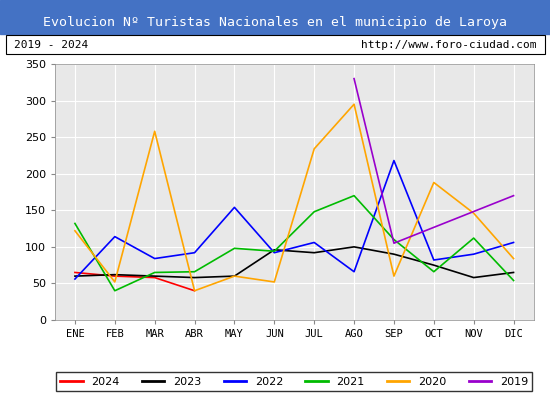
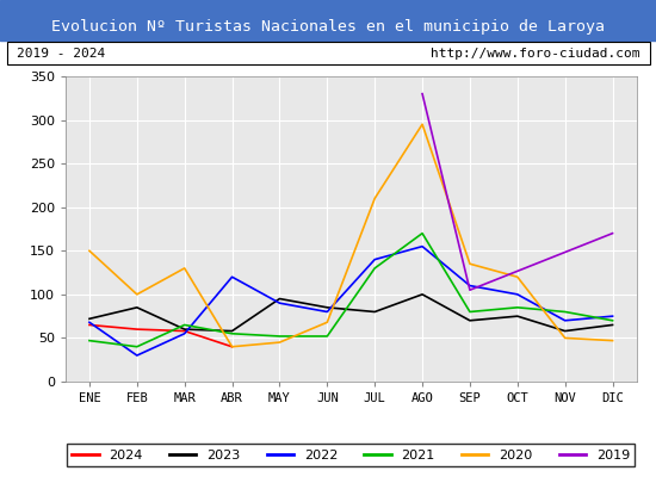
2023/ENE: 60 -> 72
2022/ENE: 56 -> 68
2021/ENE: 132 -> 47
2020/ENE: 122 -> 150
2023/FEB: 62 -> 85
2022/FEB: 114 -> 30
2020/FEB: 52 -> 100
2022/MAR: 84 -> 55
2020/MAR: 258 -> 130
2022/ABR: 92 -> 120
2021/ABR: 66 -> 55
2023/MAY: 60 -> 95
2022/MAY: 154 -> 90
2021/MAY: 98 -> 52
2020/MAY: 60 -> 45
2023/JUN: 96 -> 85
2022/JUN: 92 -> 80
2021/JUN: 94 -> 52
2020/JUN: 52 -> 68
2023/JUL: 92 -> 80
2022/JUL: 106 -> 140
2021/JUL: 148 -> 130
2020/JUL: 234 -> 210
2022/AGO: 66 -> 155
2023/SEP: 90 -> 70
2022/SEP: 218 -> 110
2021/SEP: 110 -> 80
2020/SEP: 60 -> 135
2022/OCT: 82 -> 100
2021/OCT: 66 -> 85
2020/OCT: 188 -> 120
2022/NOV: 90 -> 70
2021/NOV: 112 -> 80
2020/NOV: 146 -> 50
2022/DIC: 106 -> 75
2021/DIC: 54 -> 70
2020/DIC: 84 -> 47
